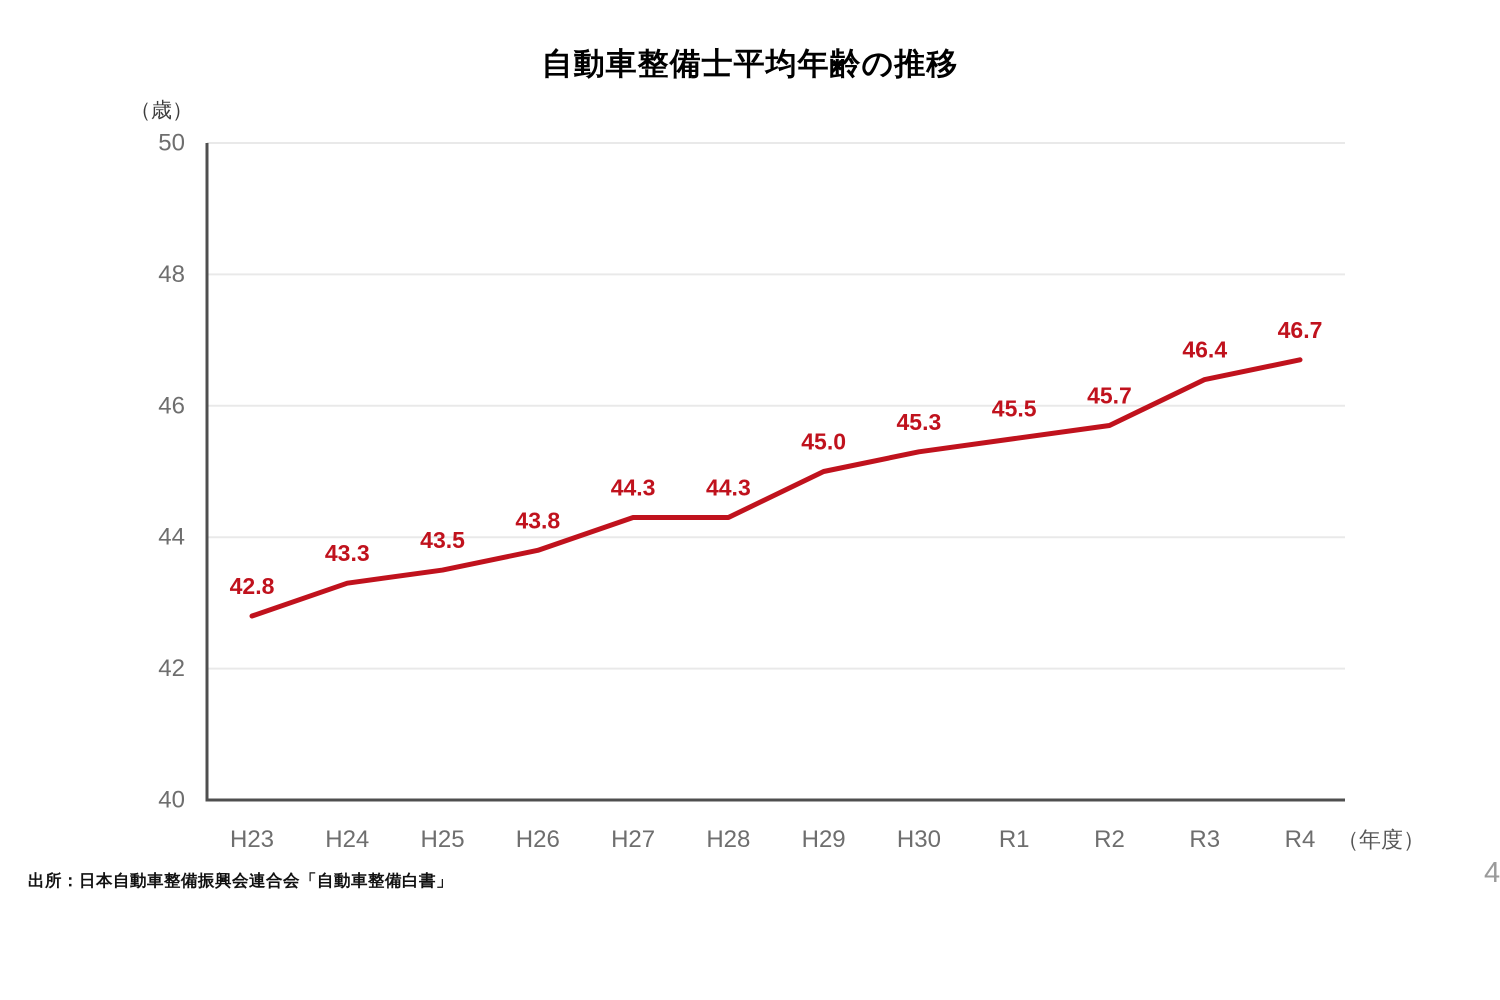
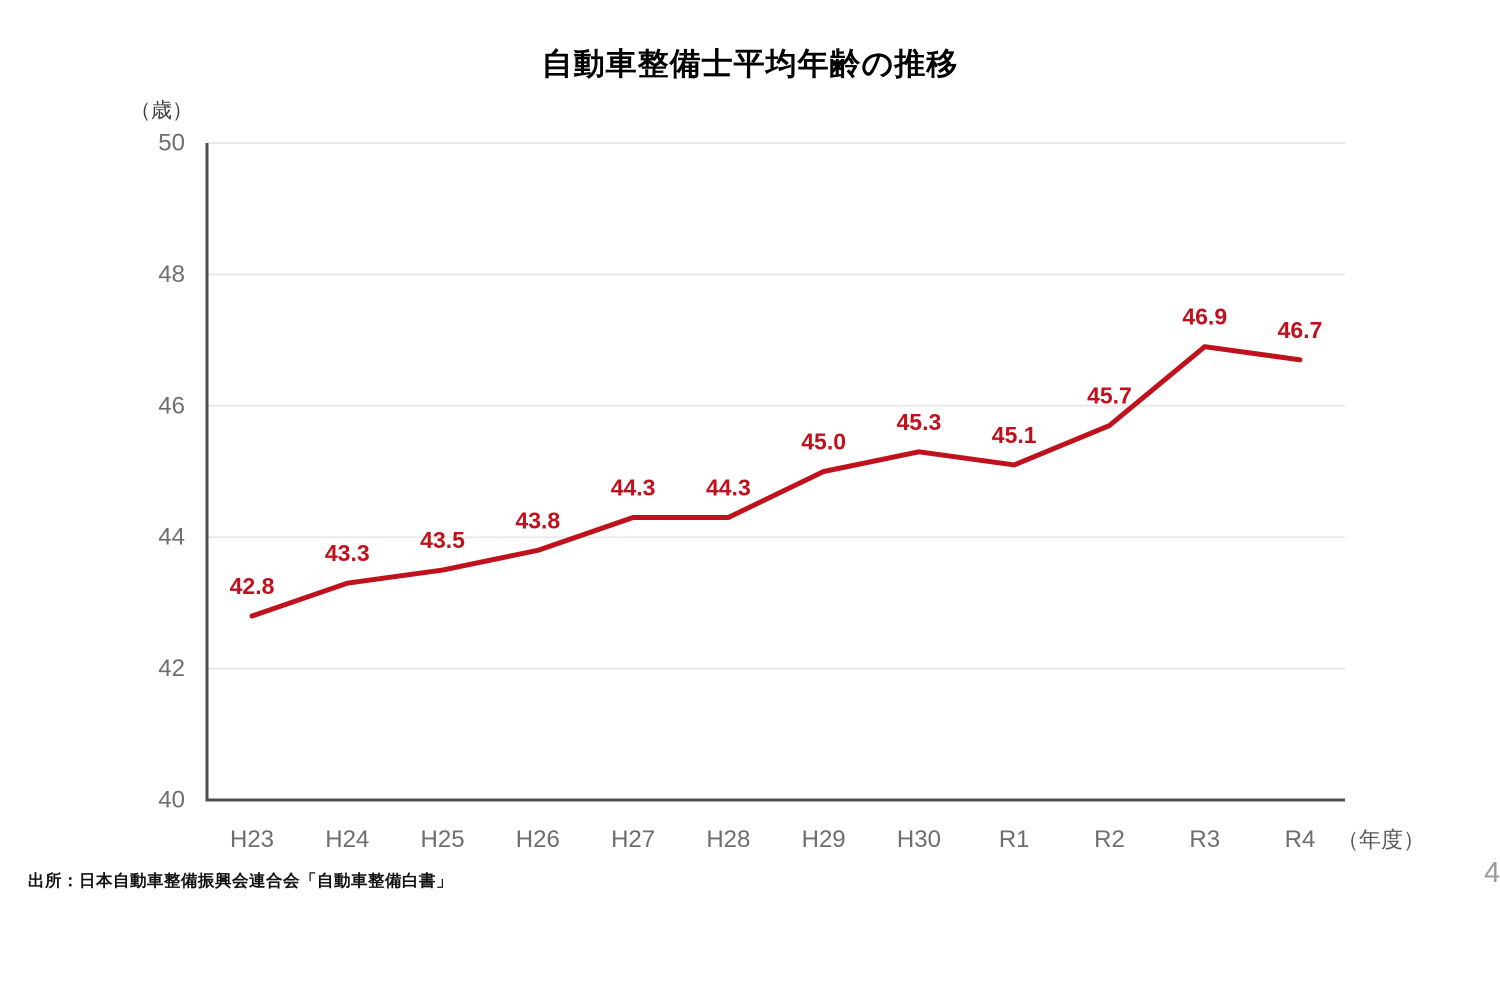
R1: 45.5 -> 45.1
R3: 46.4 -> 46.9
